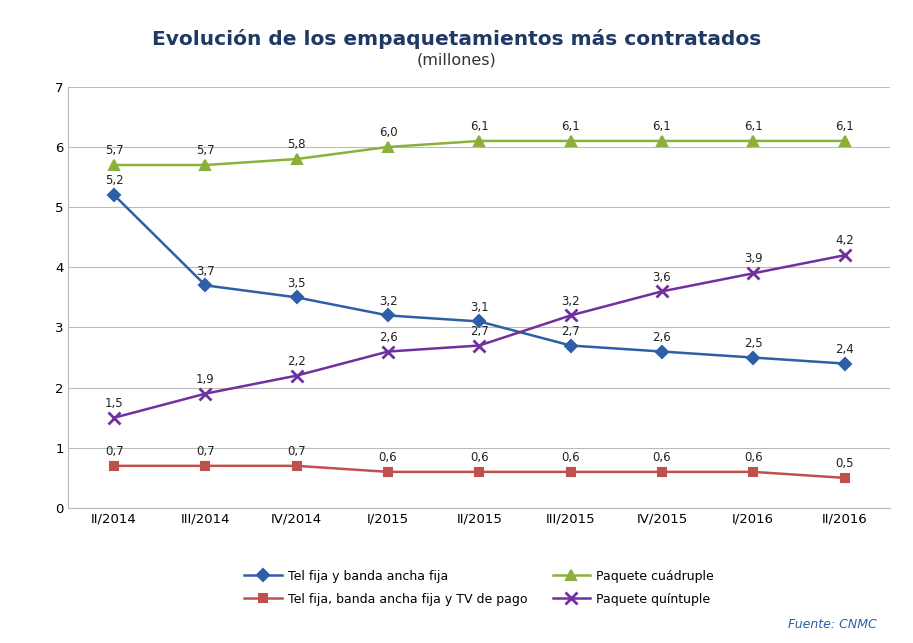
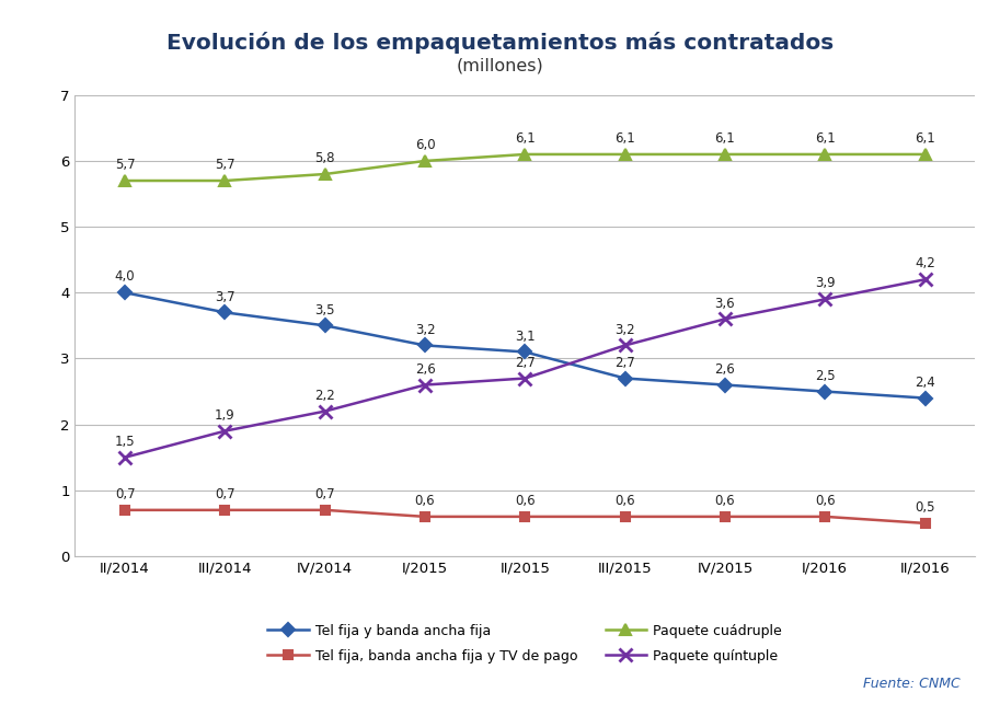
Tel fija y banda ancha fija/II/2014: 5,2 -> 4,0
